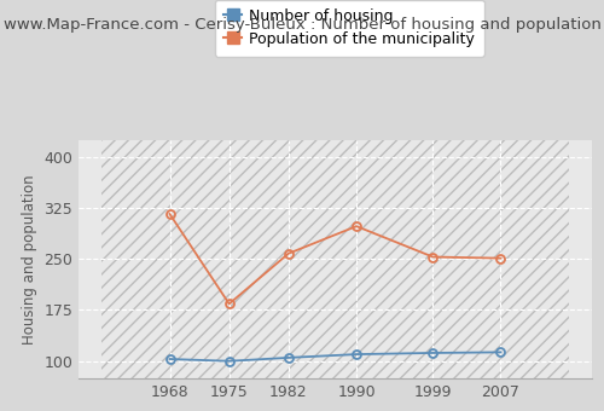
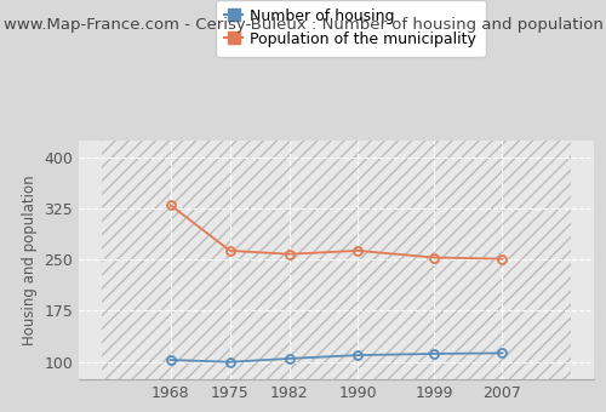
Population of the municipality/1968: 316 -> 330
Population of the municipality/1975: 184 -> 263
Population of the municipality/1990: 298 -> 263
